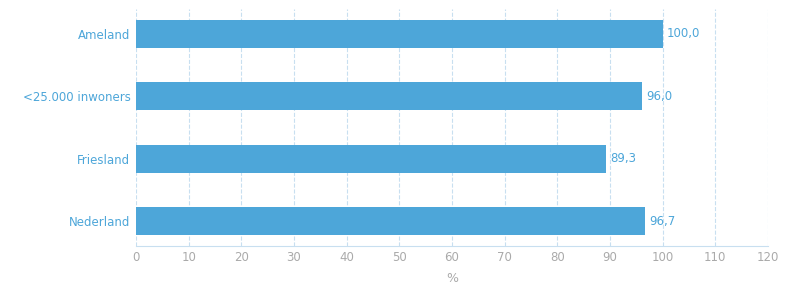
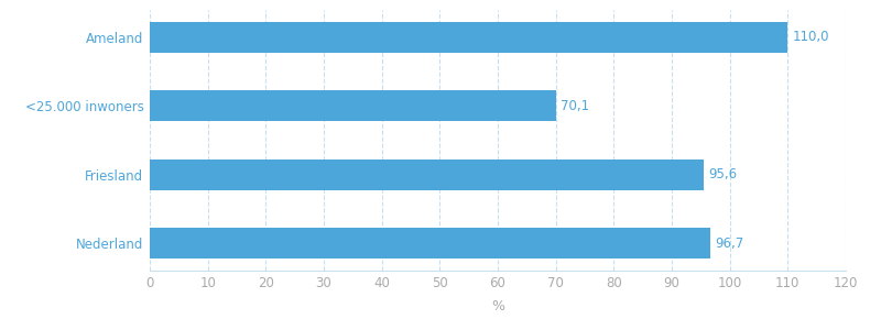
Ameland: 100,0 -> 110,0
<25.000 inwoners: 96,0 -> 70,1
Friesland: 89,3 -> 95,6
